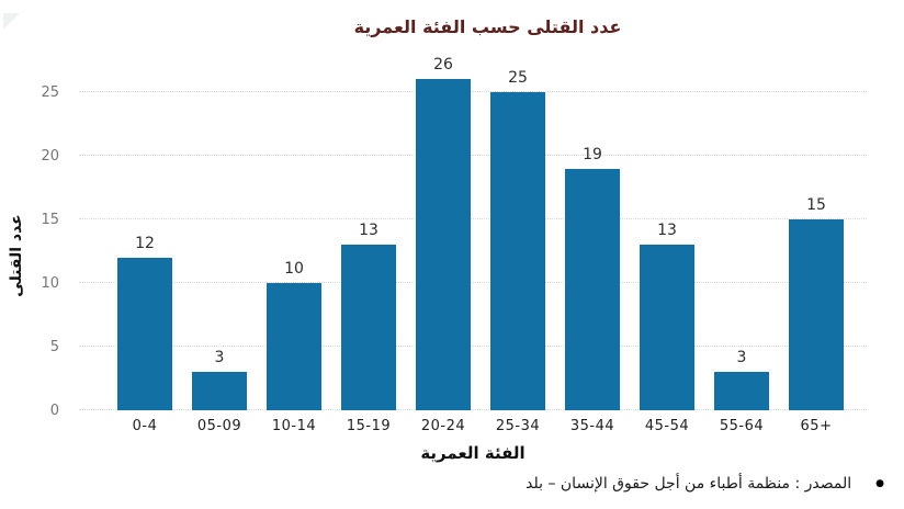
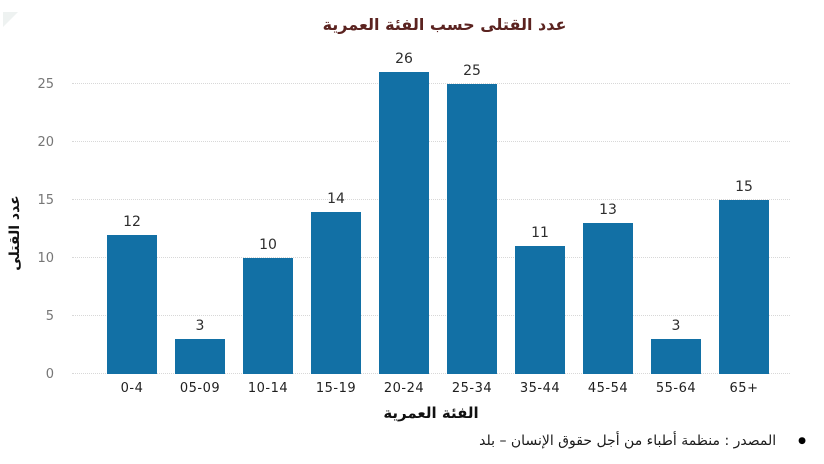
15-19: 13 -> 14
35-44: 19 -> 11
